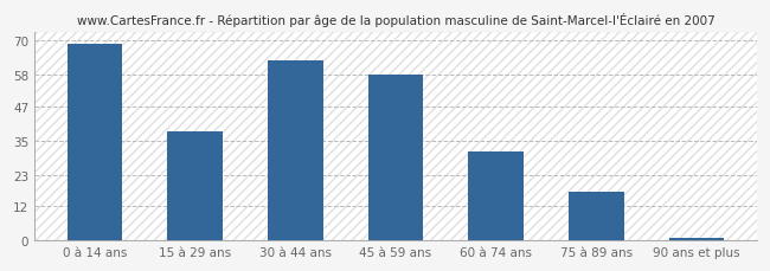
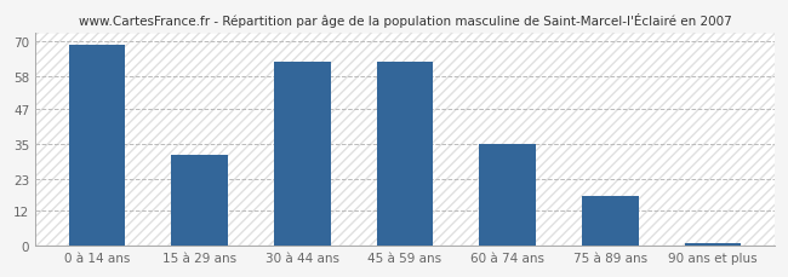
15 à 29 ans: 38 -> 31
45 à 59 ans: 58 -> 63
60 à 74 ans: 31 -> 35
